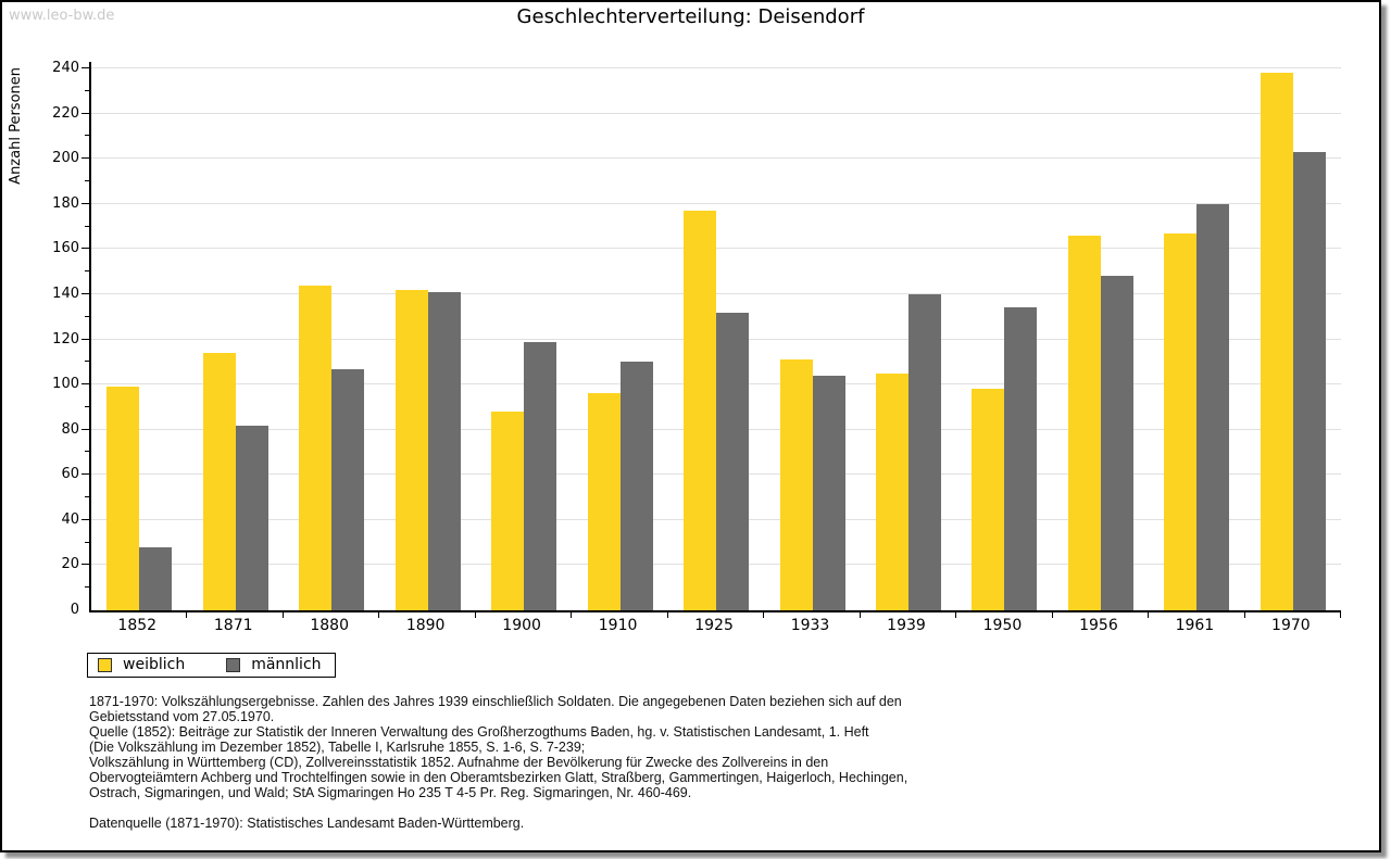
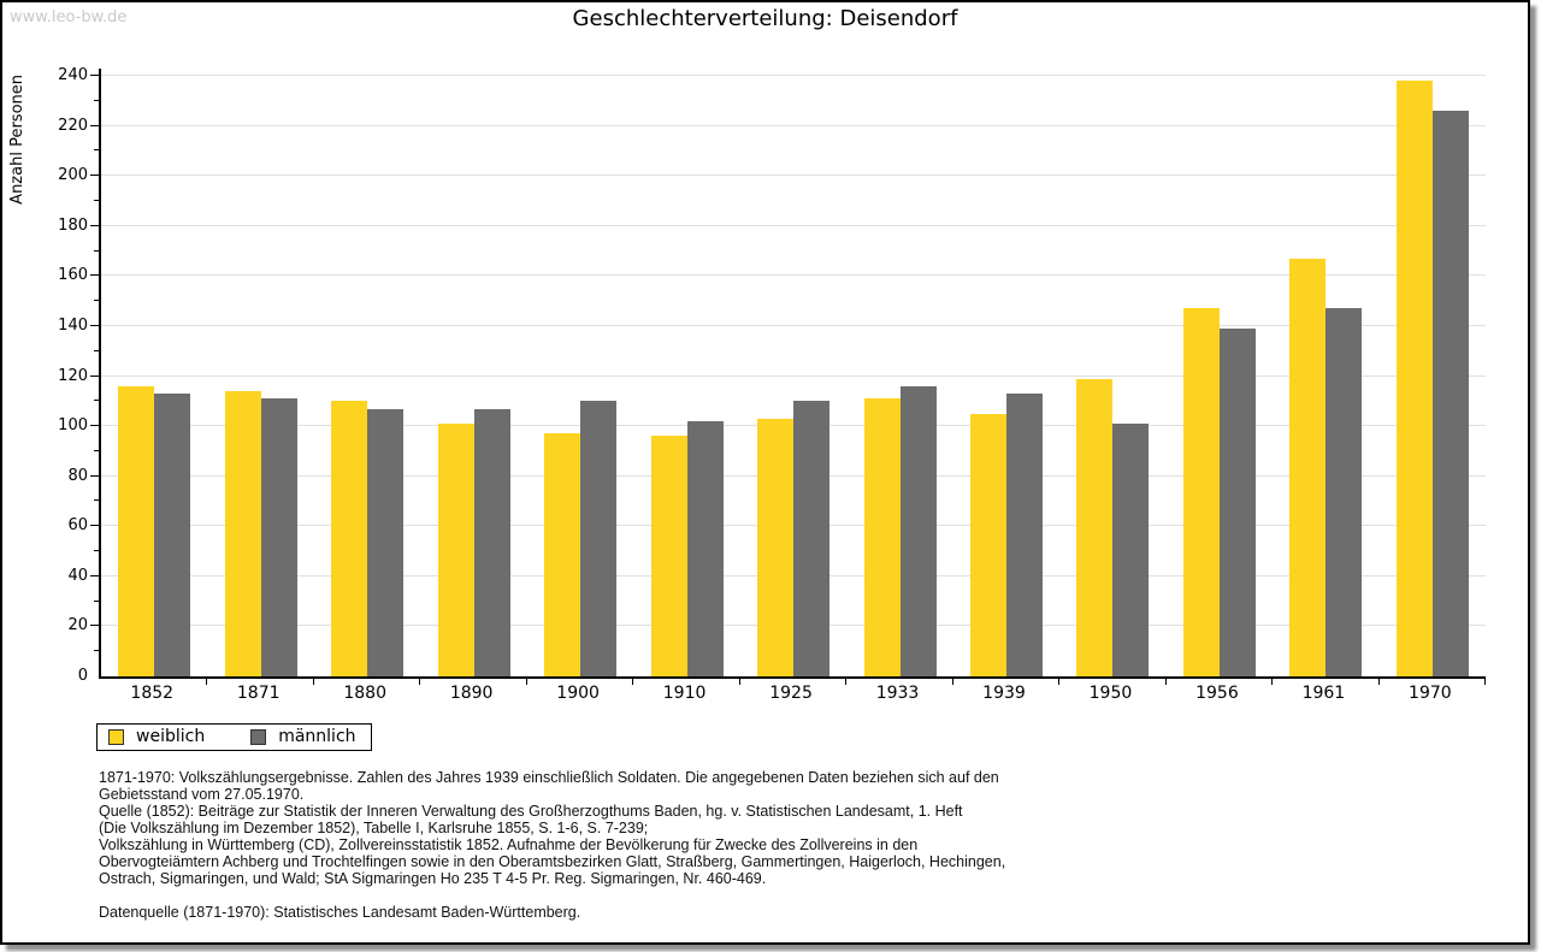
weiblich/1852: 99 -> 116
männlich/1852: 28 -> 113
männlich/1871: 82 -> 111
weiblich/1880: 144 -> 110
weiblich/1890: 142 -> 101
männlich/1890: 141 -> 107
weiblich/1900: 88 -> 97
männlich/1900: 119 -> 110
männlich/1910: 110 -> 102
weiblich/1925: 177 -> 103
männlich/1925: 132 -> 110
männlich/1933: 104 -> 116
männlich/1939: 140 -> 113
weiblich/1950: 98 -> 119
männlich/1950: 134 -> 101
weiblich/1956: 166 -> 147
männlich/1956: 148 -> 139
männlich/1961: 180 -> 147
männlich/1970: 203 -> 226
